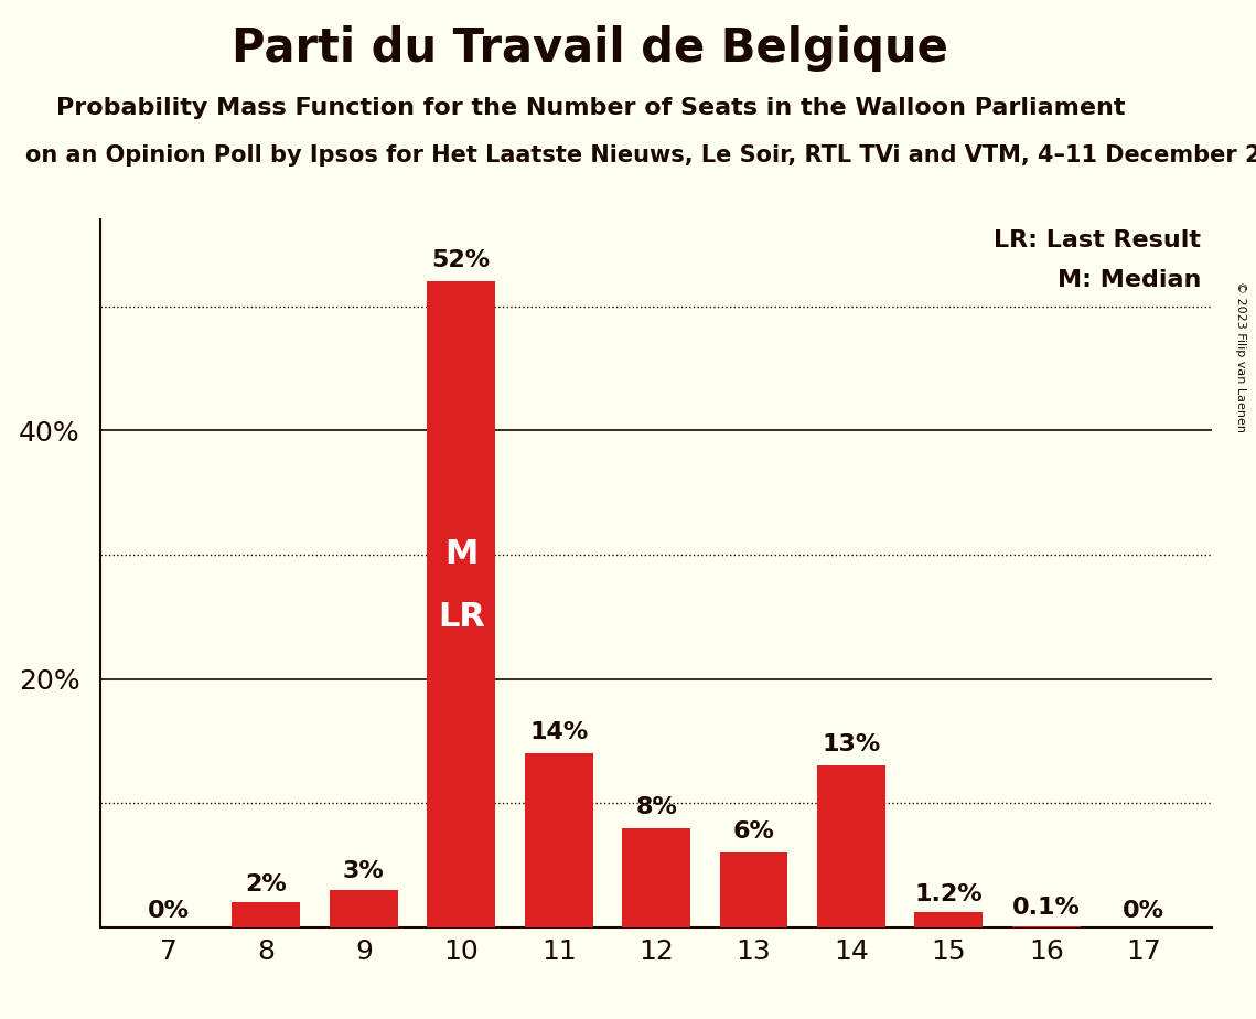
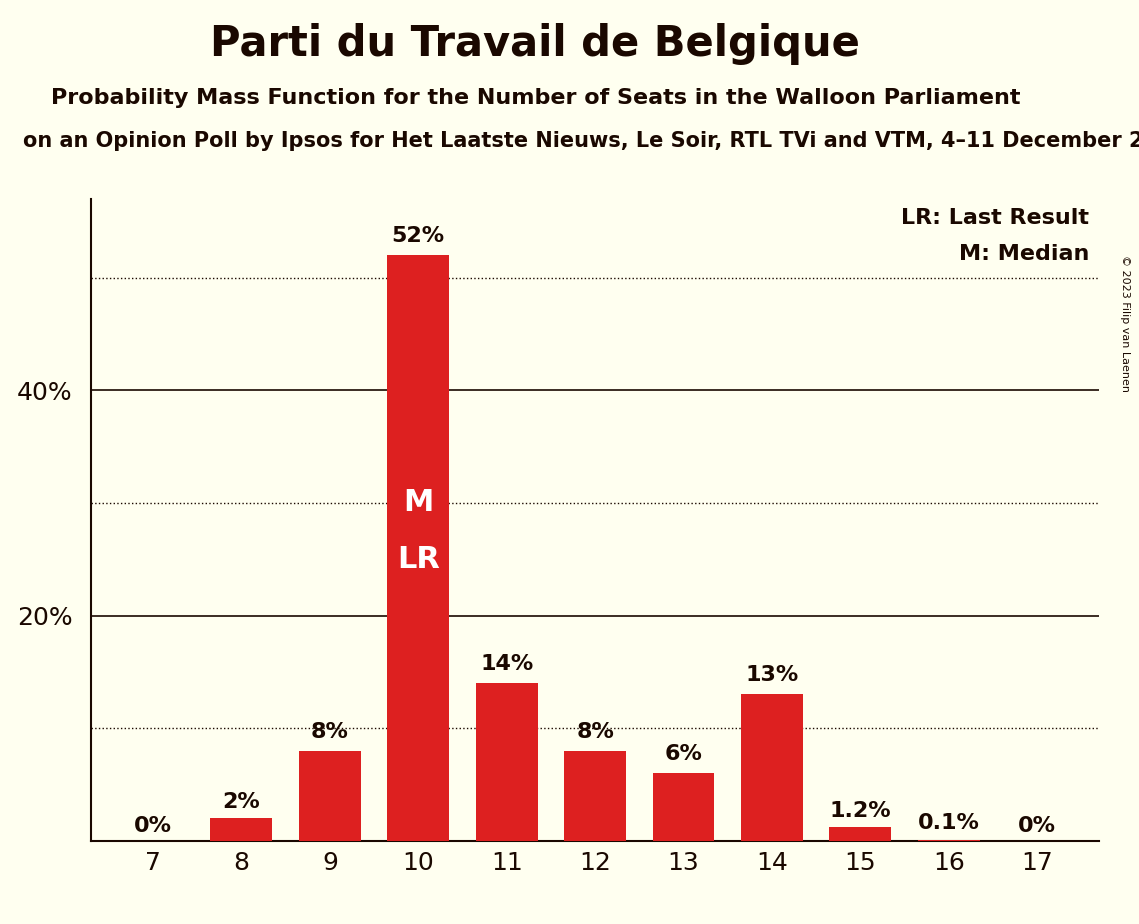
9: 3% -> 8%
